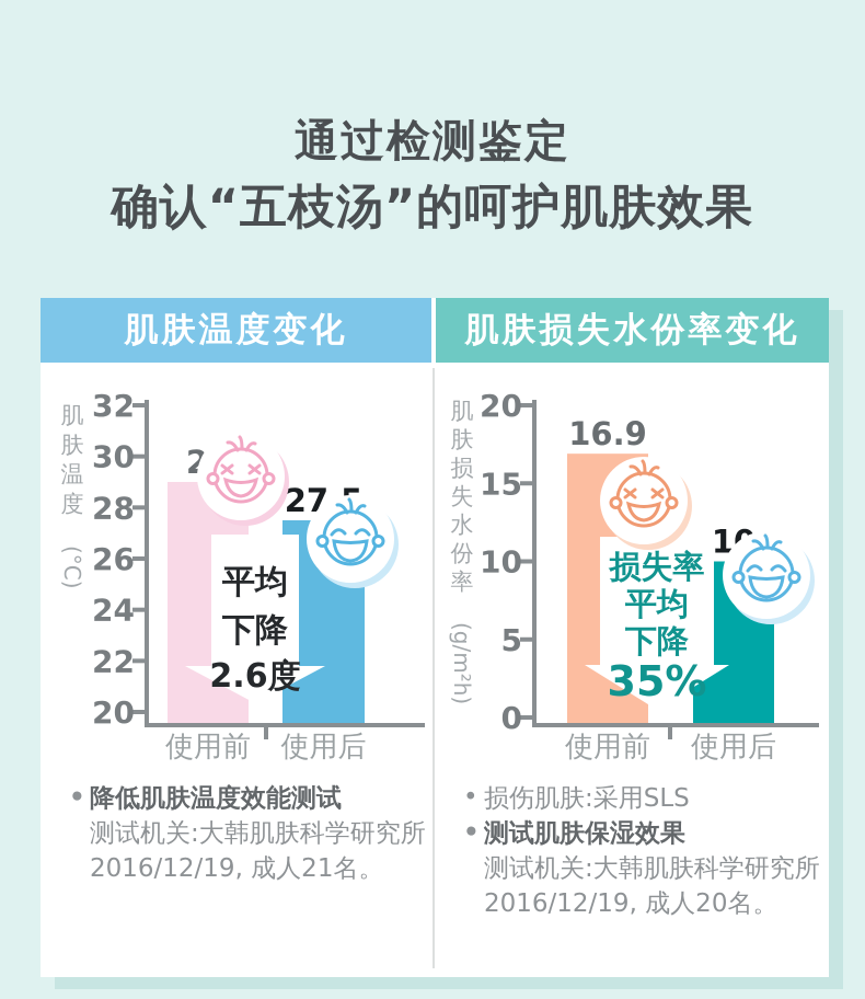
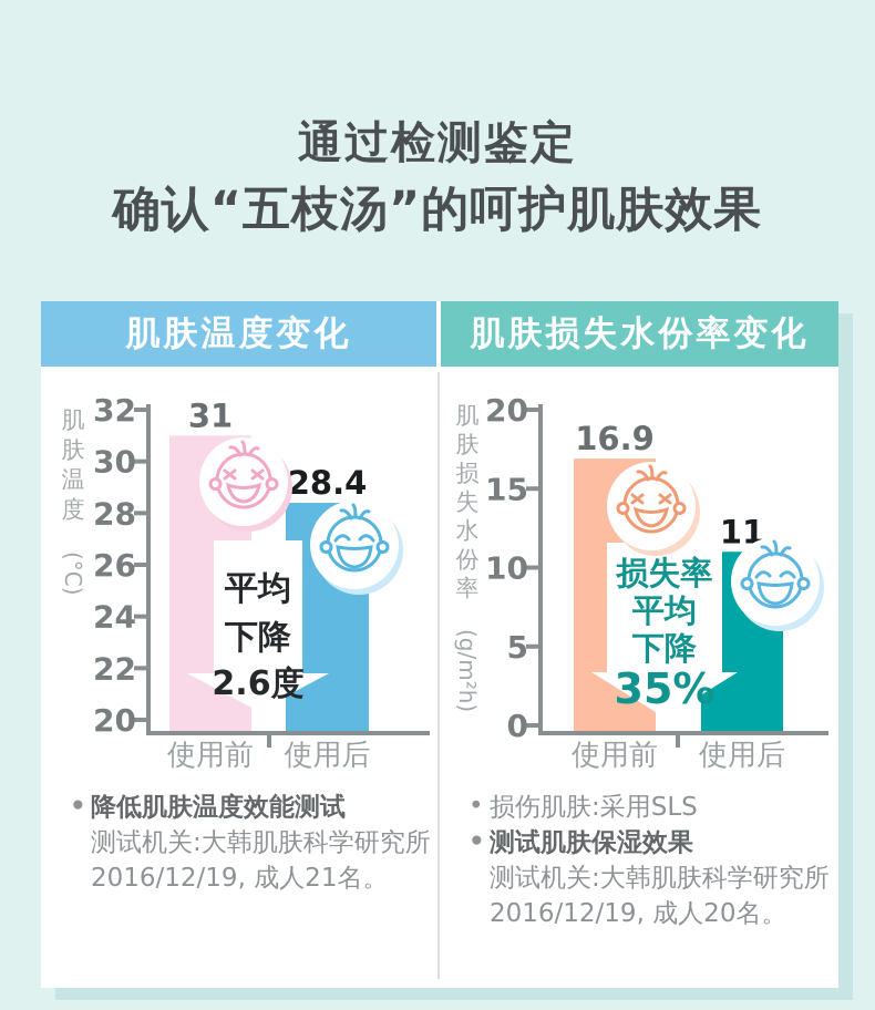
肌肤温度变化/使用前: 29 -> 31
肌肤温度变化/使用后: 27.5 -> 28.4
肌肤损失水份率变化/使用后: 10 -> 11
